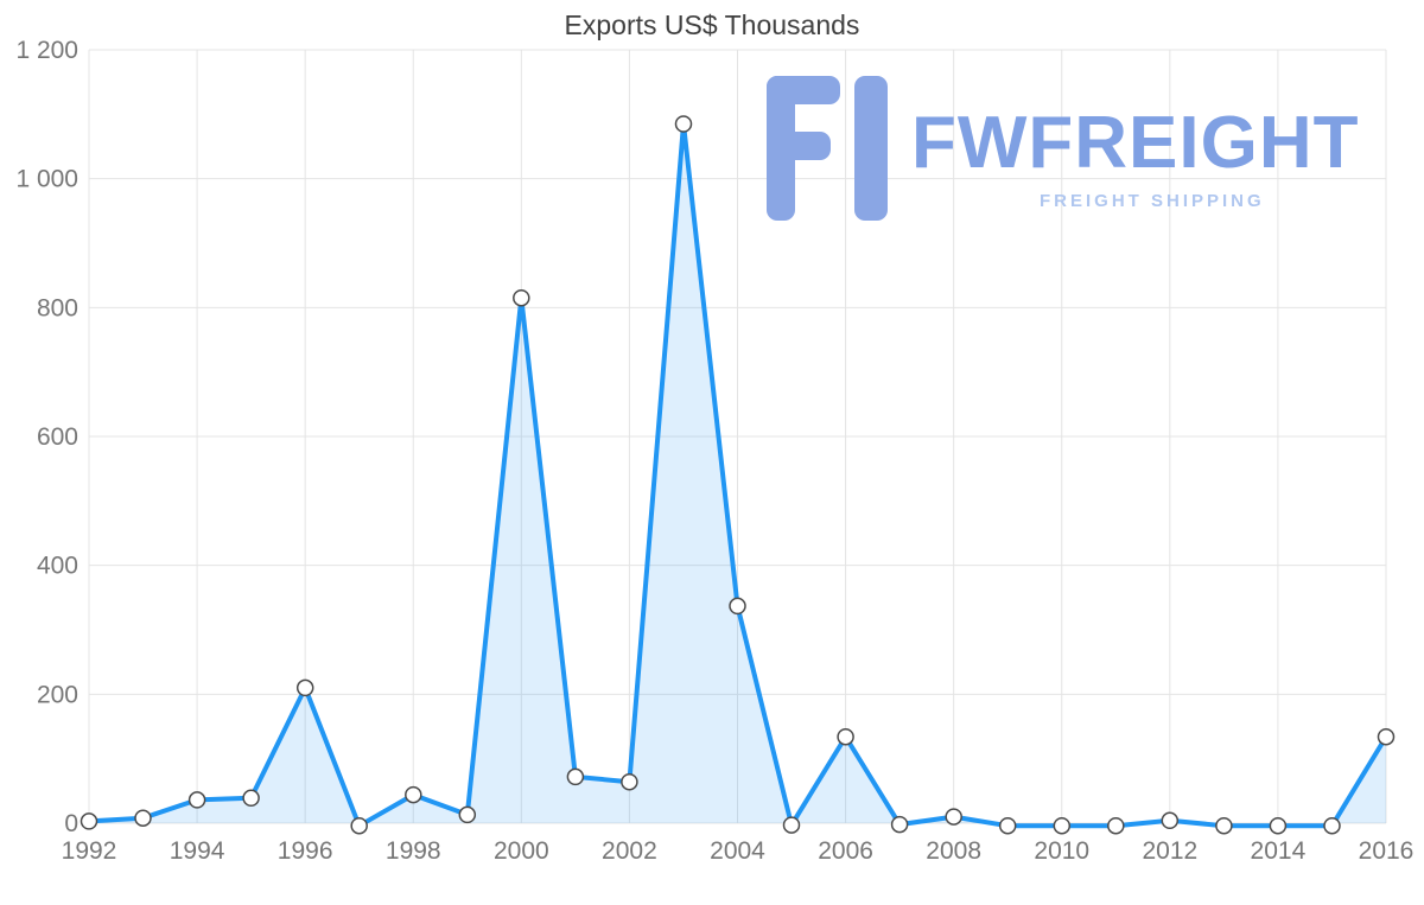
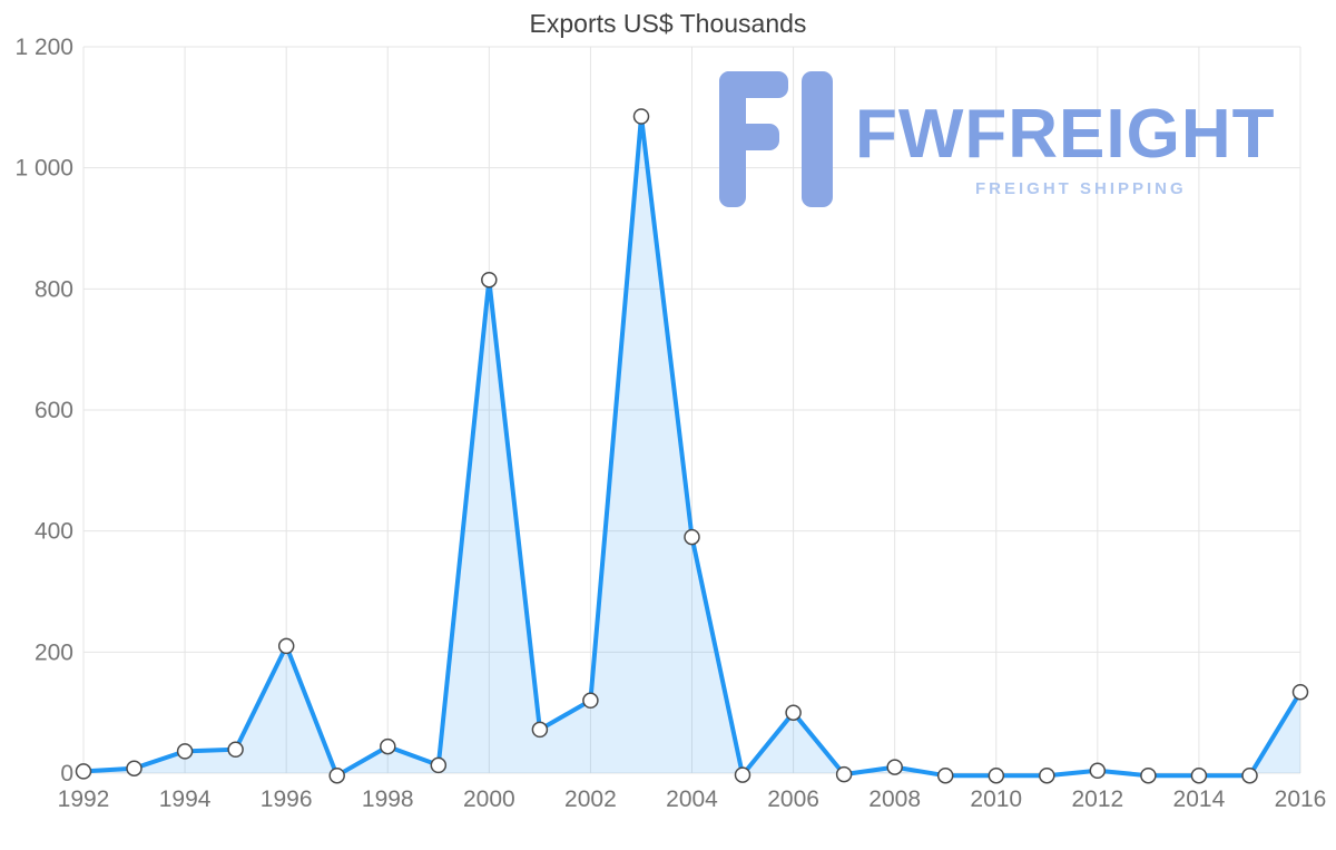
2002: 60 -> 120
2004: 340 -> 390
2006: 130 -> 100
